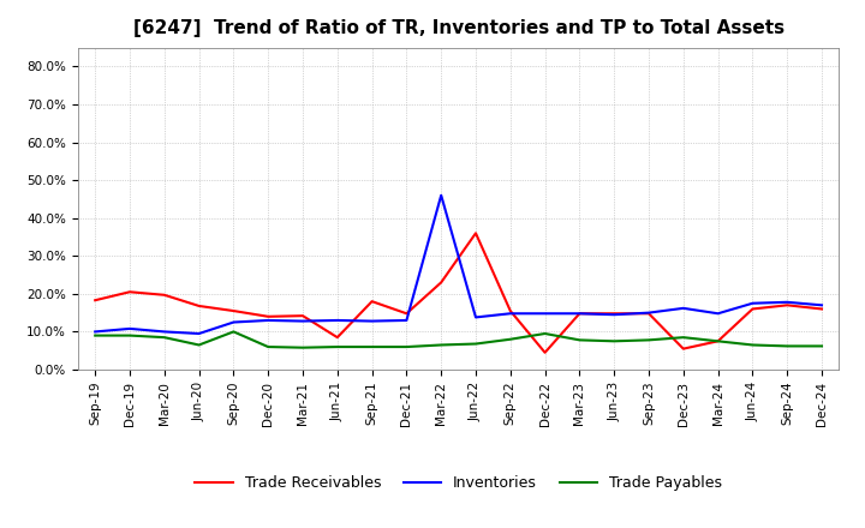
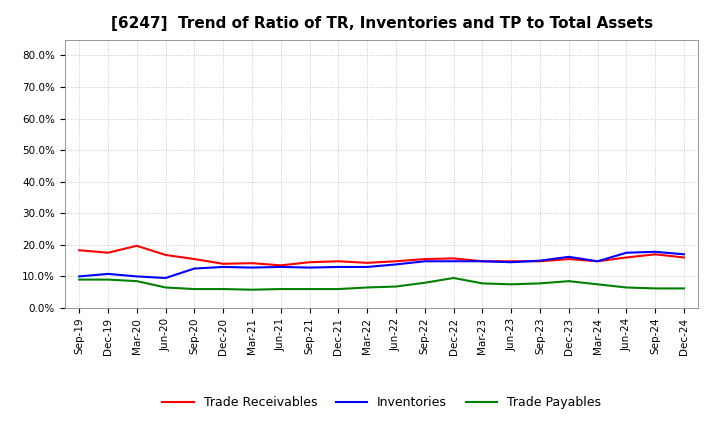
Trade Receivables/Dec-19: 20.5% -> 17.5%
Trade Payables/Sep-20: 10.0% -> 6.0%
Trade Receivables/Jun-21: 8.5% -> 13.5%
Trade Receivables/Sep-21: 18.0% -> 14.5%
Trade Receivables/Mar-22: 23.0% -> 14.3%
Inventories/Mar-22: 46.0% -> 13.0%
Trade Receivables/Jun-22: 36.0% -> 14.8%
Trade Receivables/Dec-22: 4.5% -> 15.7%
Trade Receivables/Dec-23: 5.5% -> 15.5%
Trade Receivables/Mar-24: 7.5% -> 14.8%
